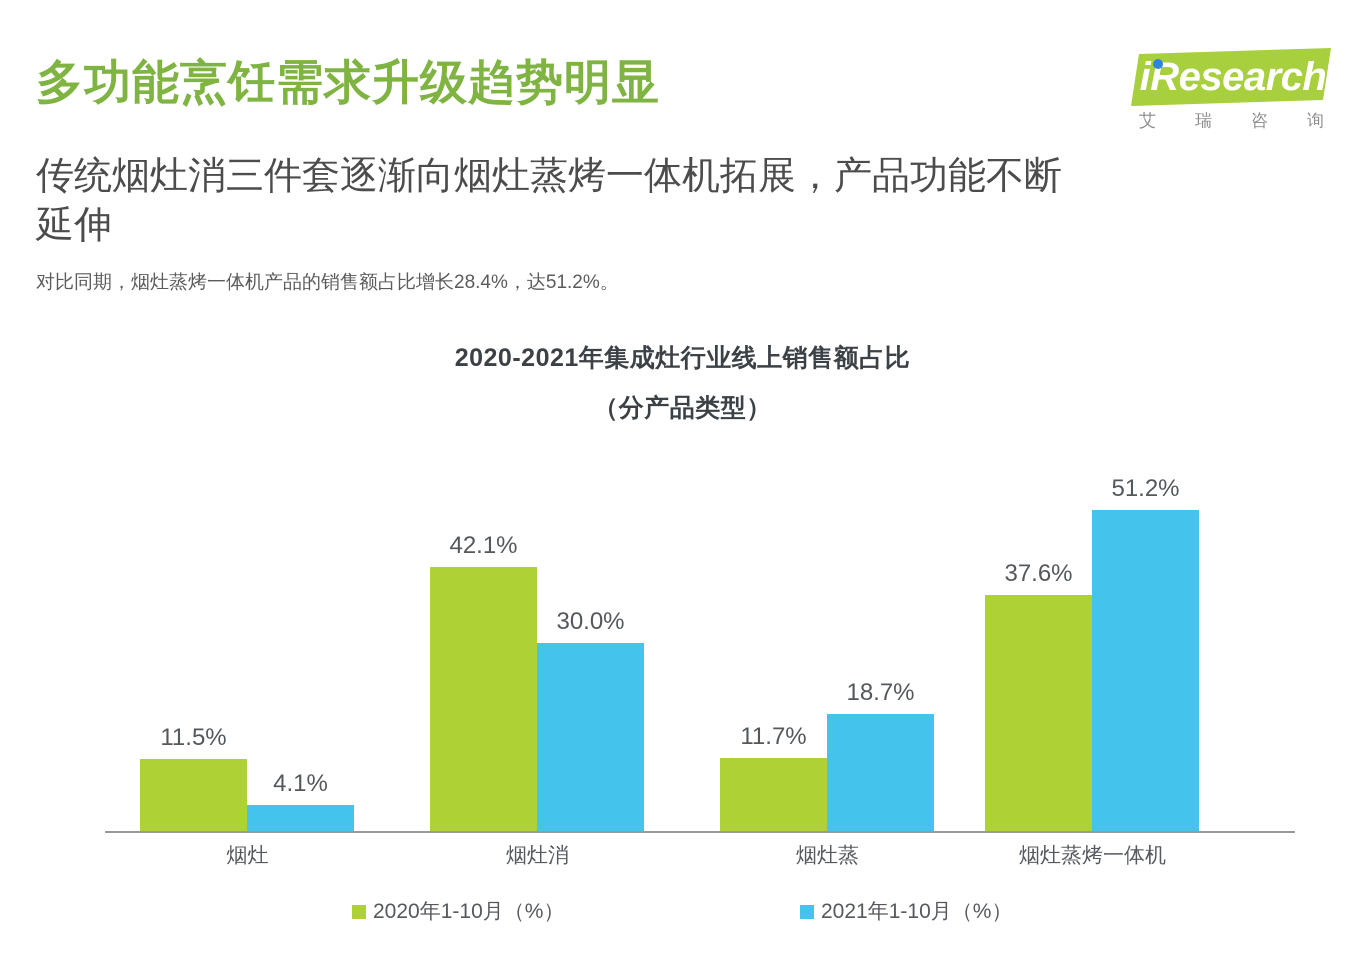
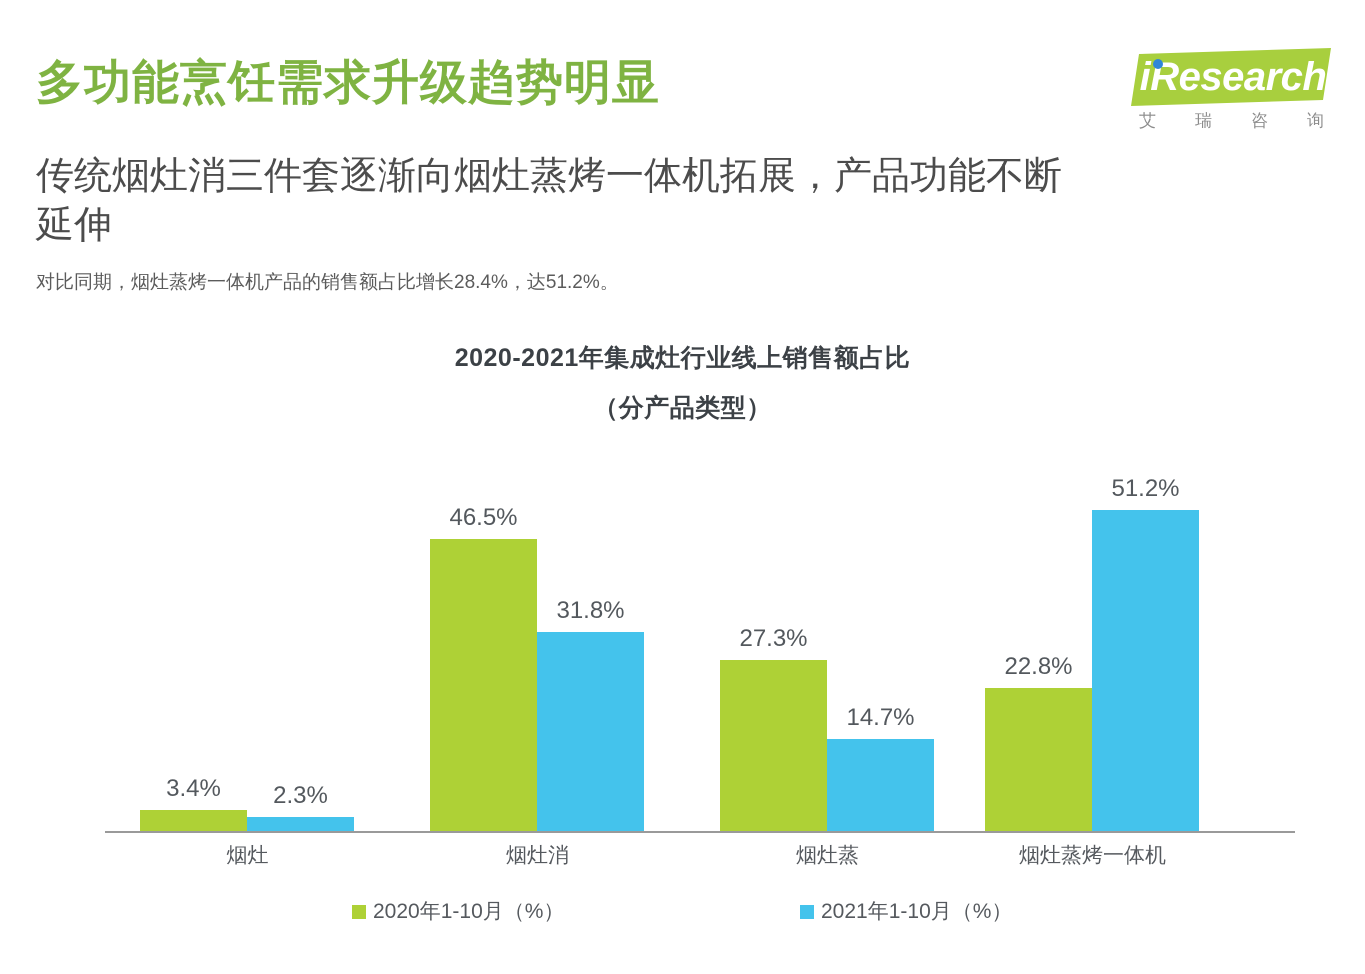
2020年1-10月（%）/烟灶: 11.5% -> 3.4%
2021年1-10月（%）/烟灶: 4.1% -> 2.3%
2020年1-10月（%）/烟灶消: 42.1% -> 46.5%
2021年1-10月（%）/烟灶消: 30.0% -> 31.8%
2020年1-10月（%）/烟灶蒸: 11.7% -> 27.3%
2021年1-10月（%）/烟灶蒸: 18.7% -> 14.7%
2020年1-10月（%）/烟灶蒸烤一体机: 37.6% -> 22.8%
